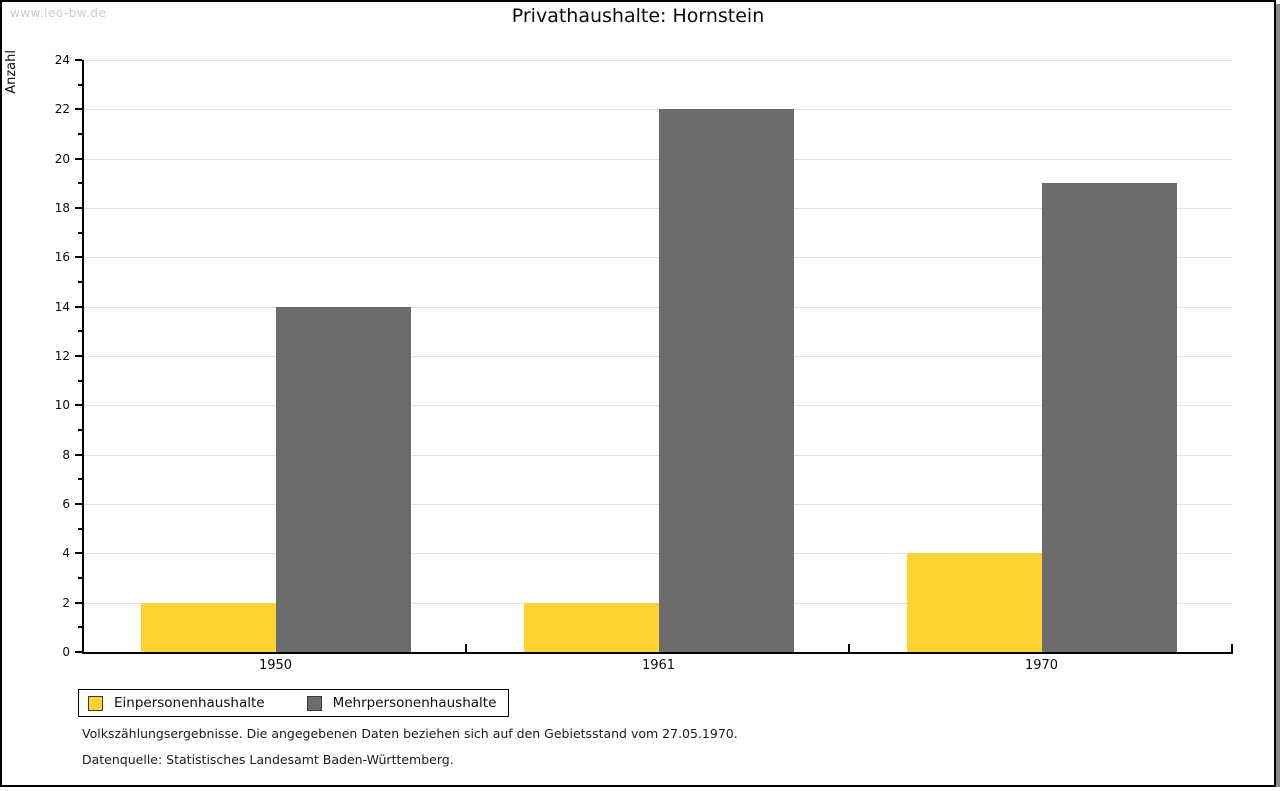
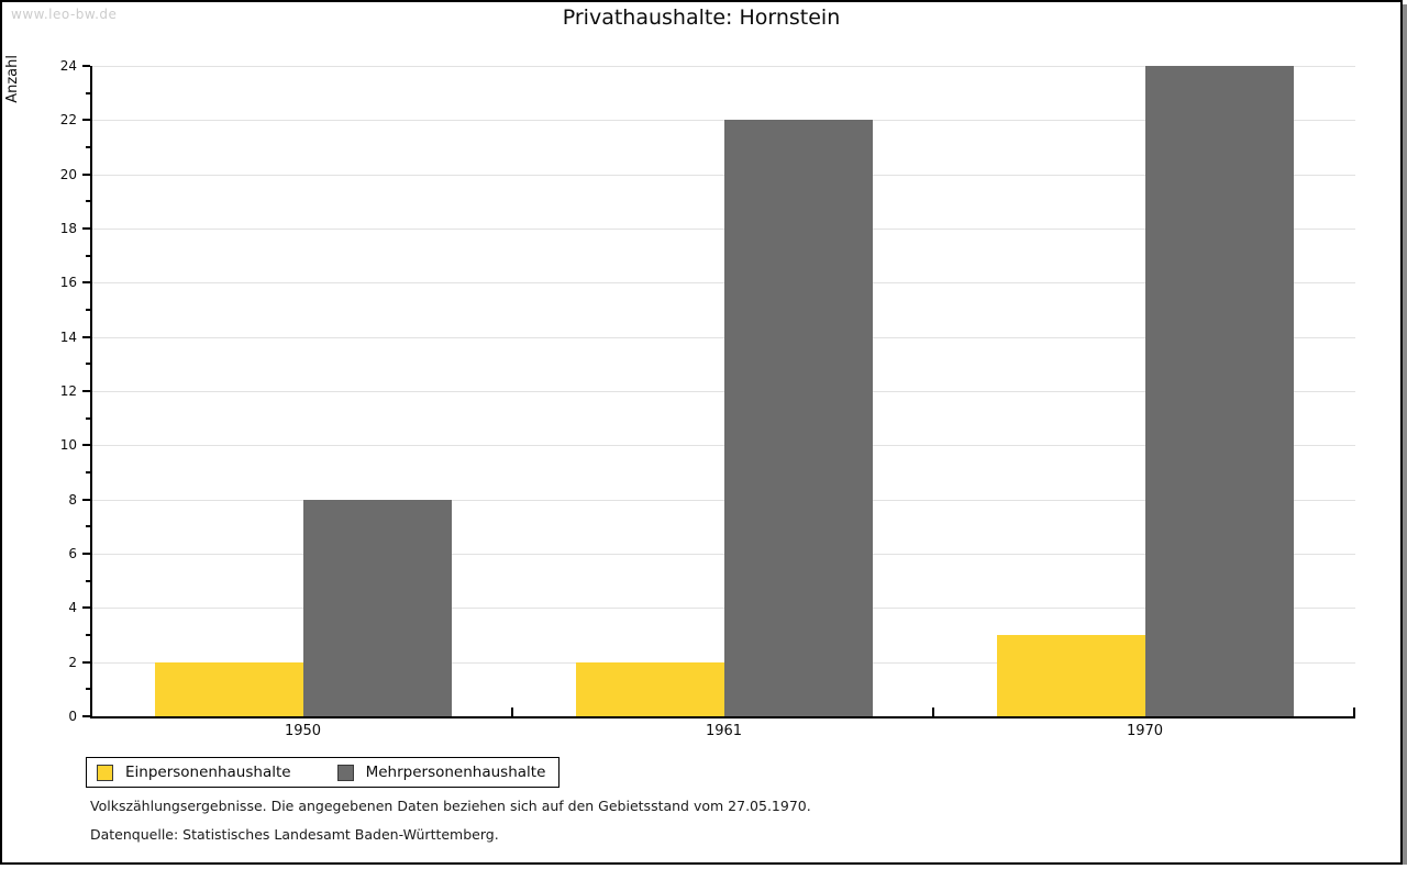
Mehrpersonenhaushalte/1950: 14 -> 8
Einpersonenhaushalte/1970: 4 -> 3
Mehrpersonenhaushalte/1970: 19 -> 24
